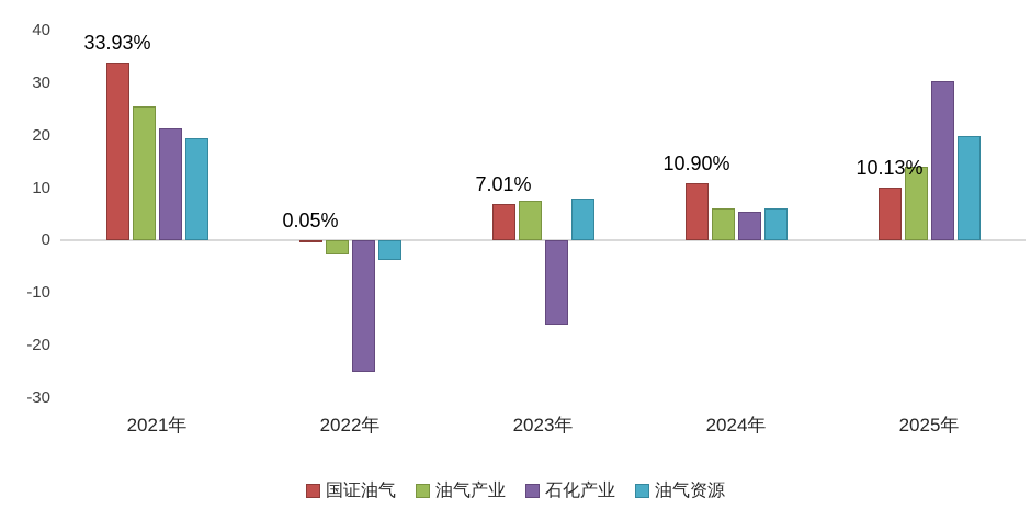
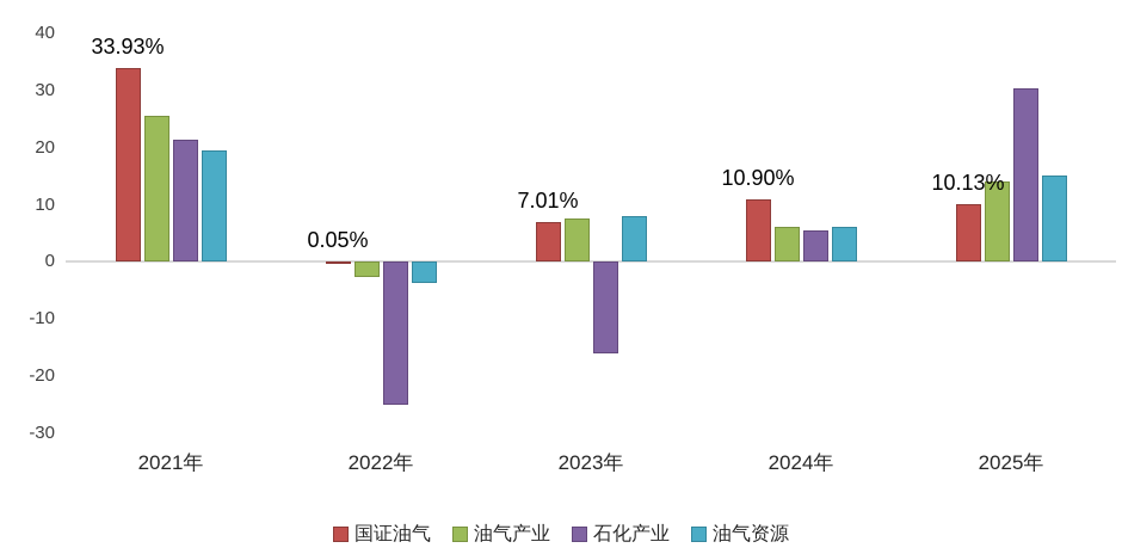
油气资源/2025年: 20 -> 15
